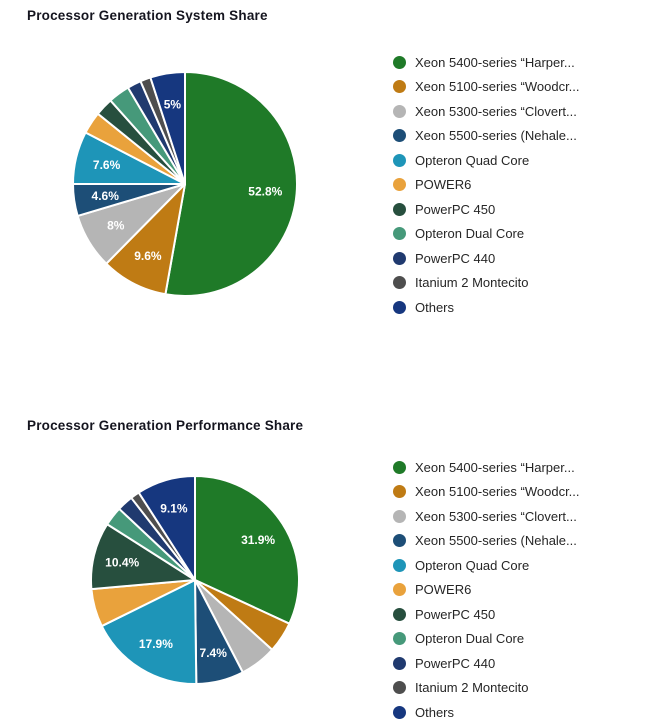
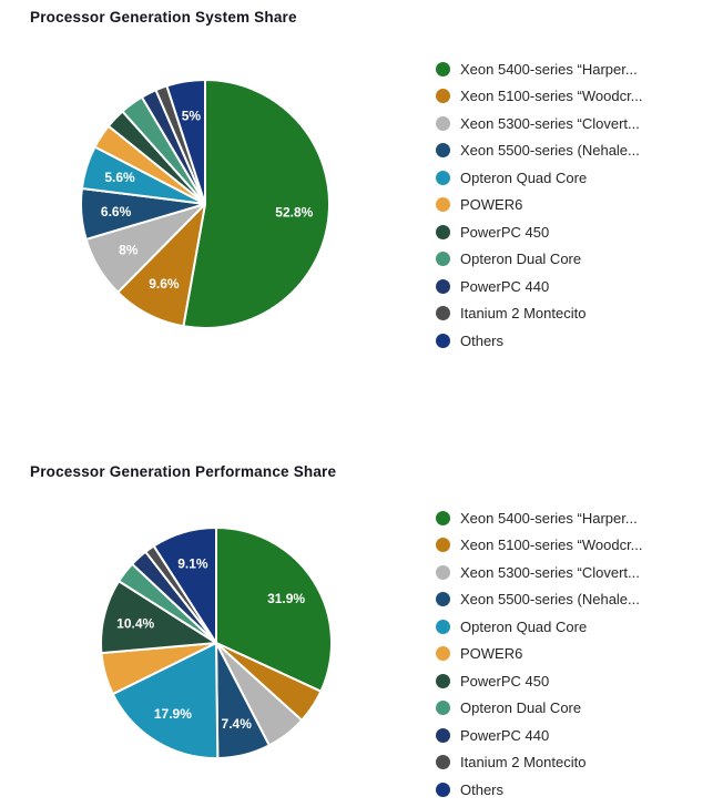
Processor Generation System Share/Xeon 5500-series (Nehale...: 4.6% -> 6.6%
Processor Generation System Share/Opteron Quad Core: 7.6% -> 5.6%
